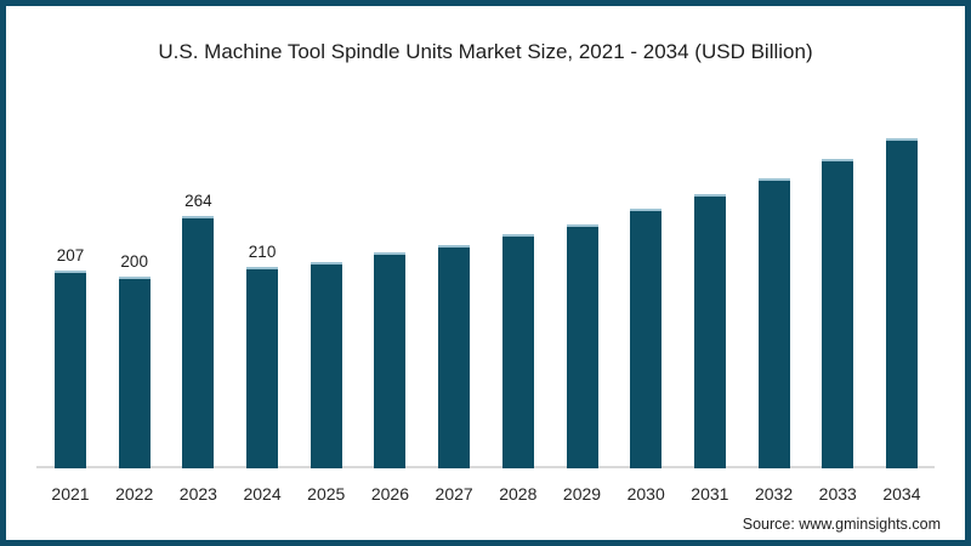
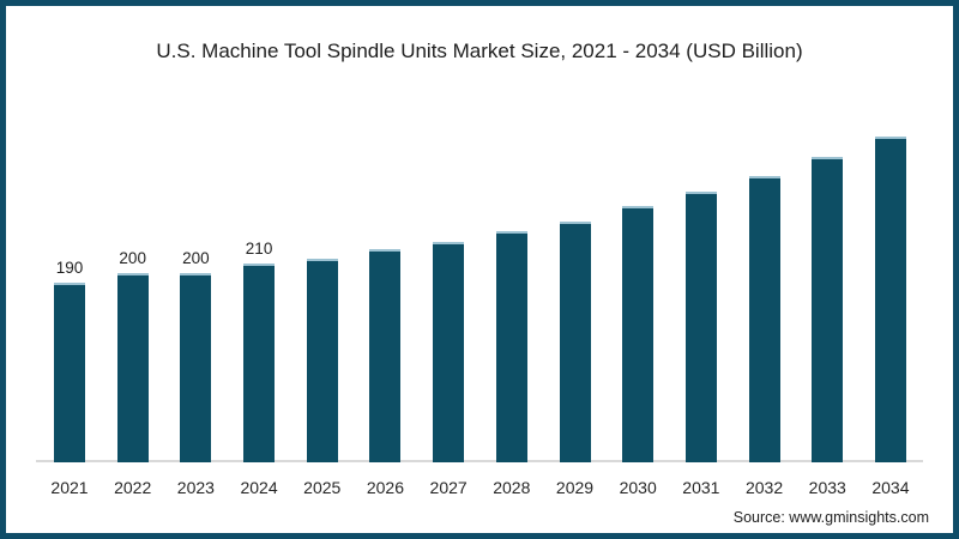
2021: 207 -> 190
2023: 264 -> 200
